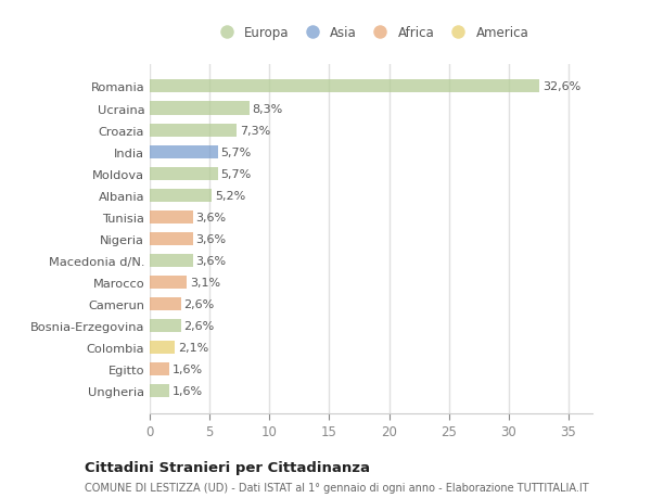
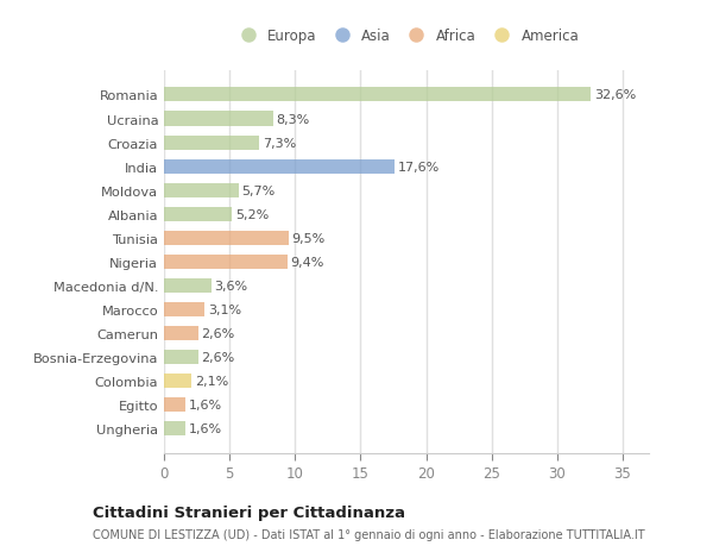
India: 5,7% -> 17,6%
Tunisia: 3,6% -> 9,5%
Nigeria: 3,6% -> 9,4%
